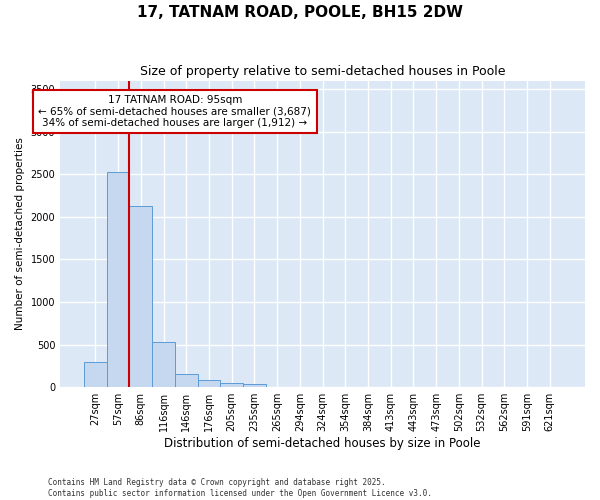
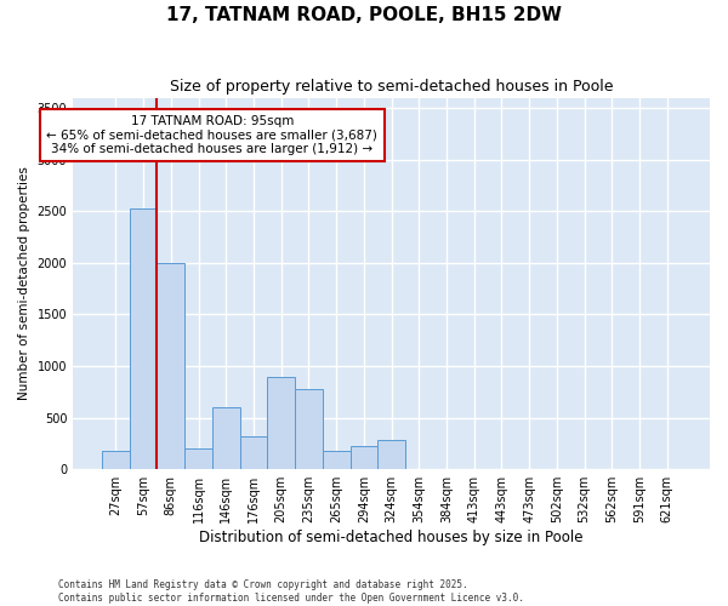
27sqm: 300 -> 180
86sqm: 2130 -> 2000
116sqm: 530 -> 200
146sqm: 160 -> 600
176sqm: 80 -> 320
205sqm: 60 -> 900
235sqm: 40 -> 780
265sqm: 0 -> 180
294sqm: 0 -> 220
324sqm: 0 -> 280
